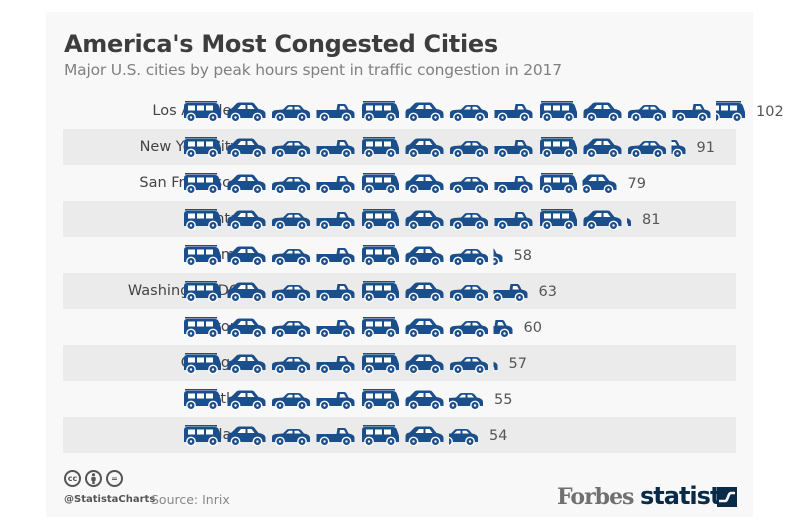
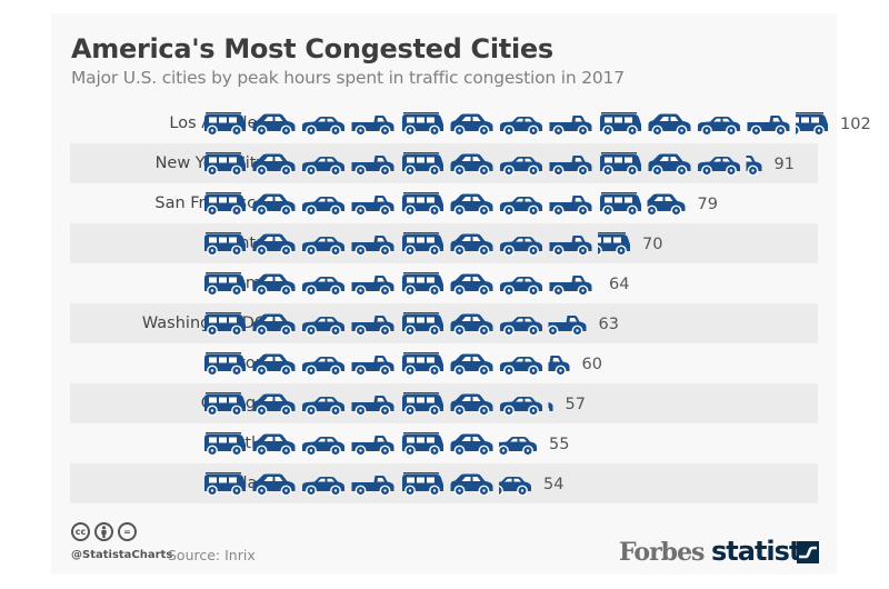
Atlanta: 81 -> 70
Miami: 58 -> 64
